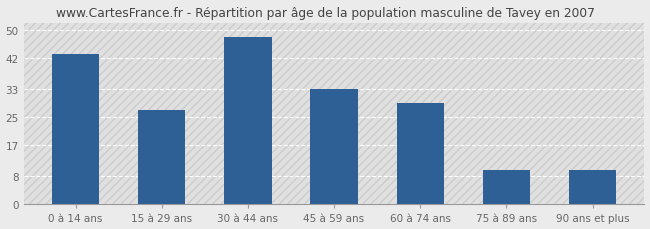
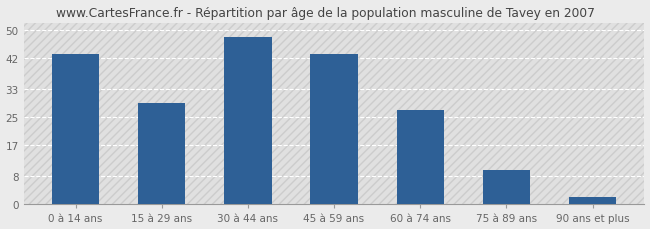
15 à 29 ans: 27 -> 29
45 à 59 ans: 33 -> 43
60 à 74 ans: 29 -> 27
90 ans et plus: 10 -> 2
